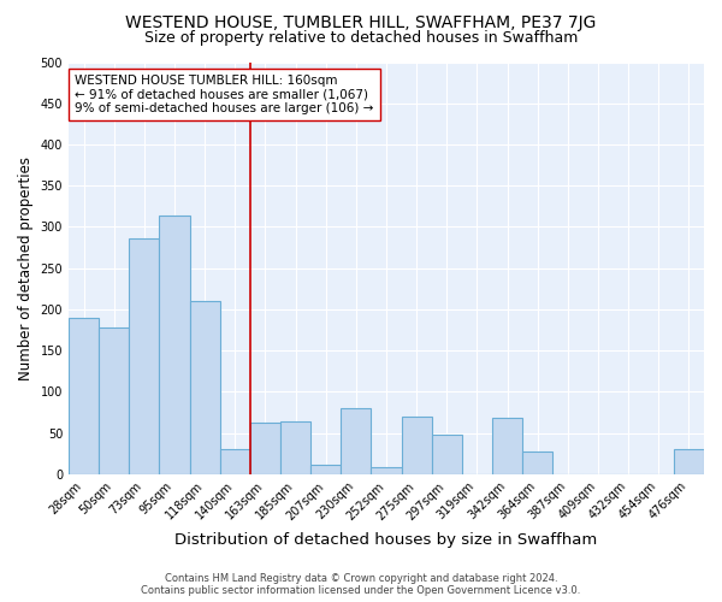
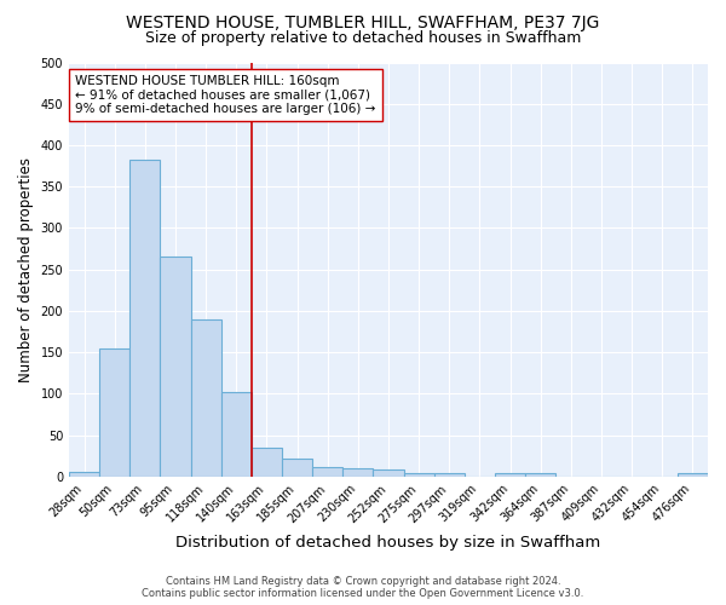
28sqm: 190 -> 6
50sqm: 178 -> 155
73sqm: 286 -> 383
95sqm: 314 -> 265
118sqm: 210 -> 190
140sqm: 30 -> 102
163sqm: 62 -> 35
185sqm: 64 -> 22
230sqm: 80 -> 10
275sqm: 70 -> 4
297sqm: 48 -> 4
342sqm: 68 -> 4
364sqm: 28 -> 4
476sqm: 30 -> 4
